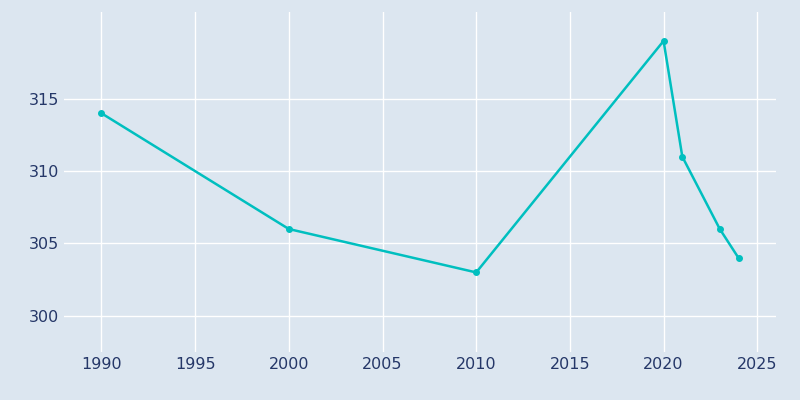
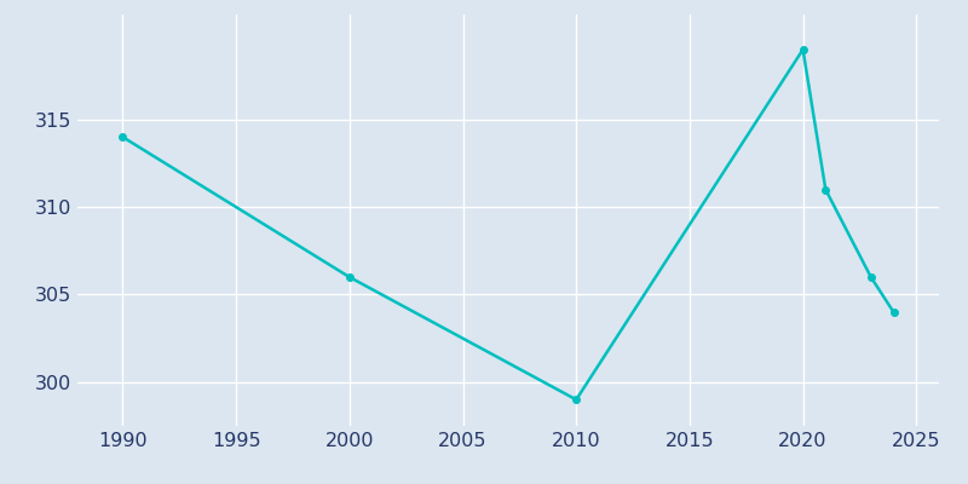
2010: 303 -> 299
